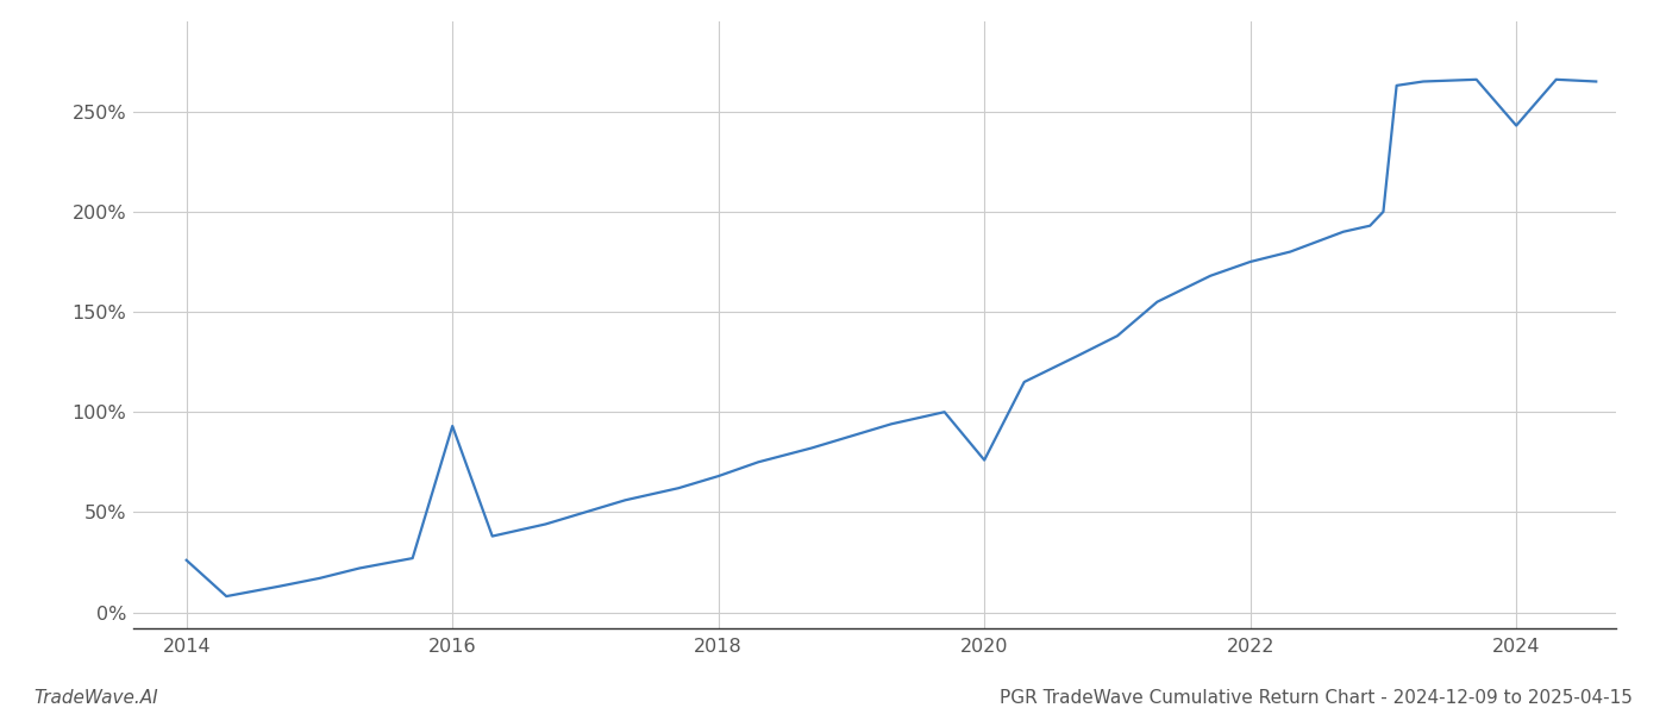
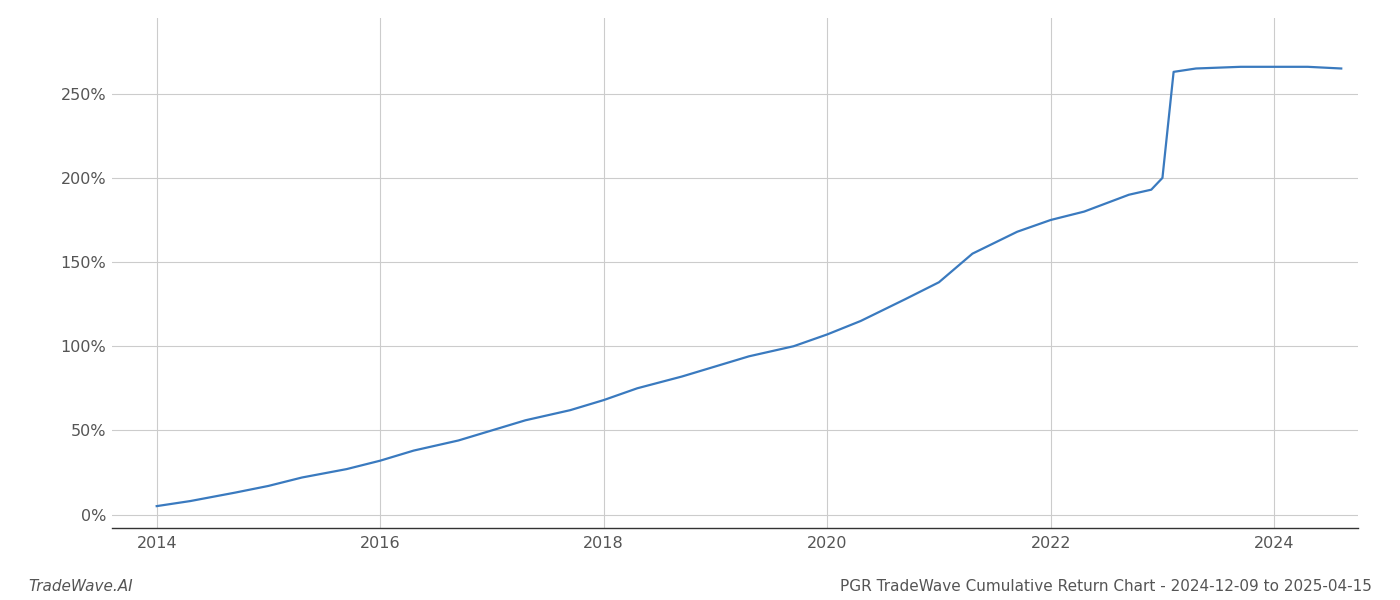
2014: 26% -> 5%
2016: 93% -> 32%
2020: 76% -> 107%
2024: 243% -> 266%
